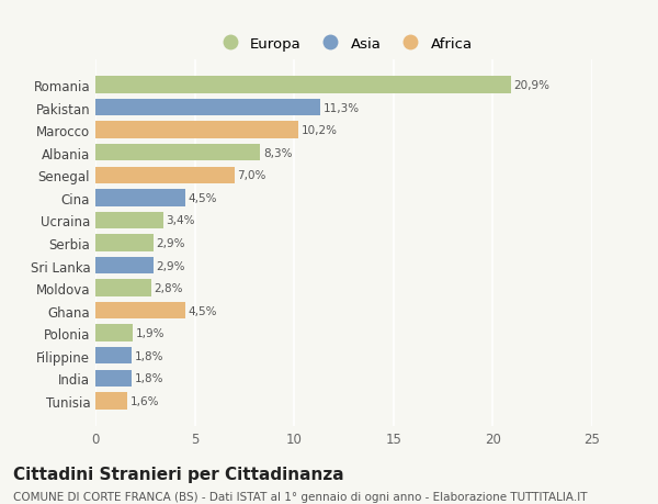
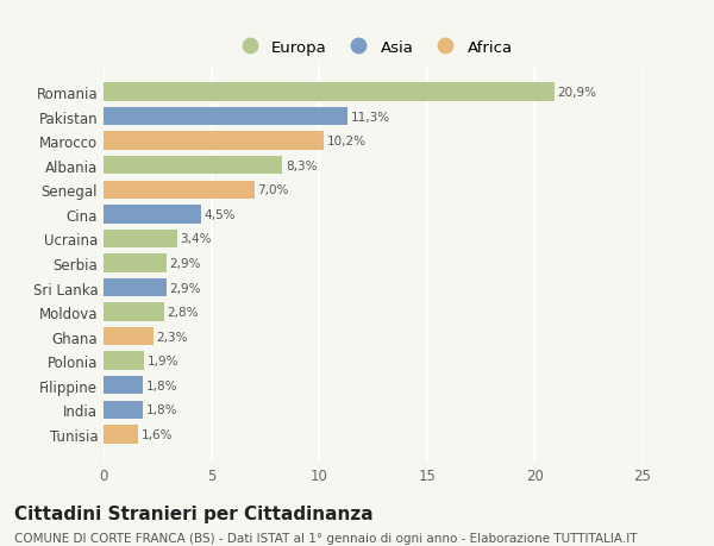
Ghana: 4,5% -> 2,3%
